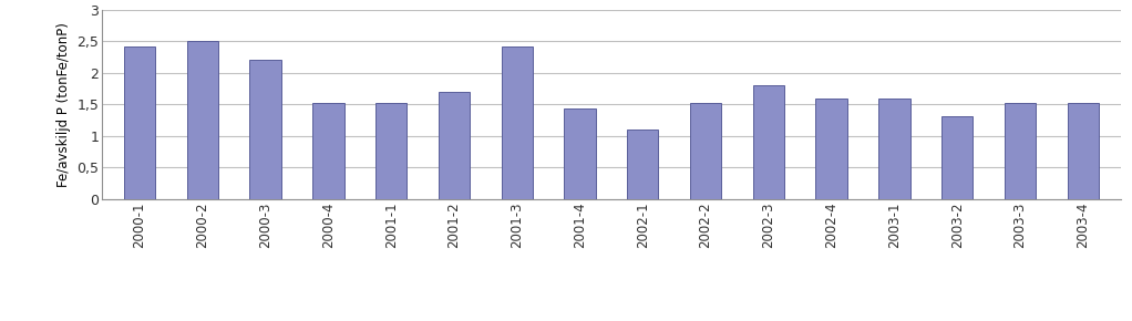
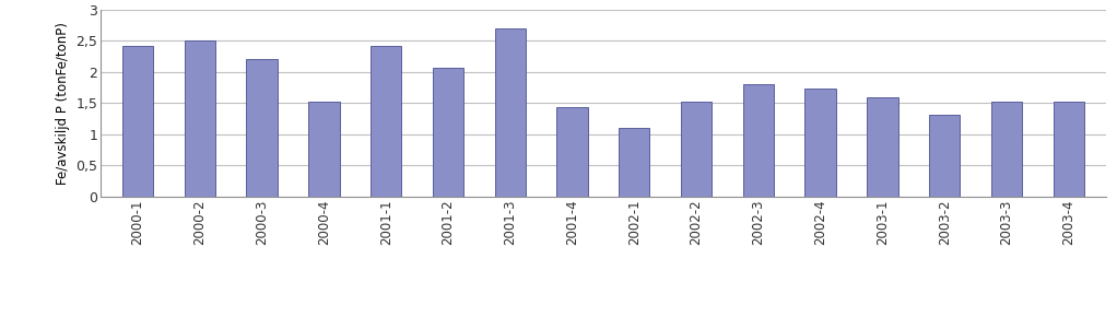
2001-1: 1,52 -> 2,42
2001-2: 1,70 -> 2,06
2001-3: 2,42 -> 2,70
2002-4: 1,60 -> 1,74
